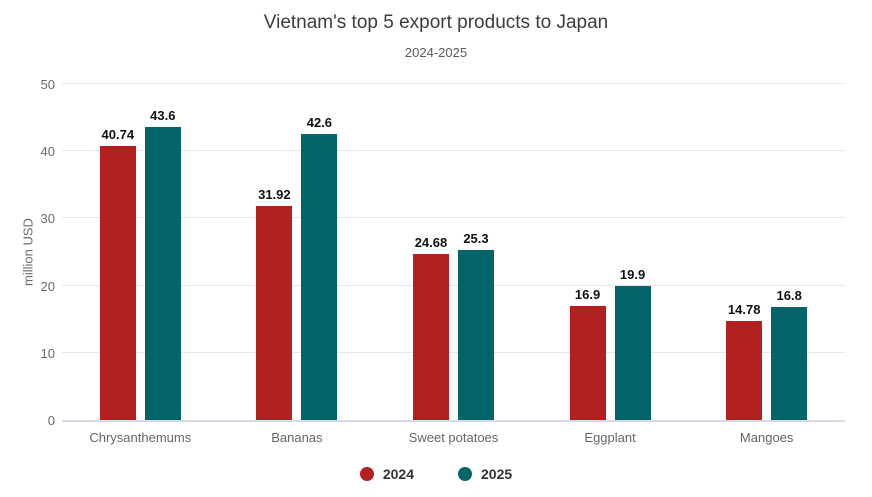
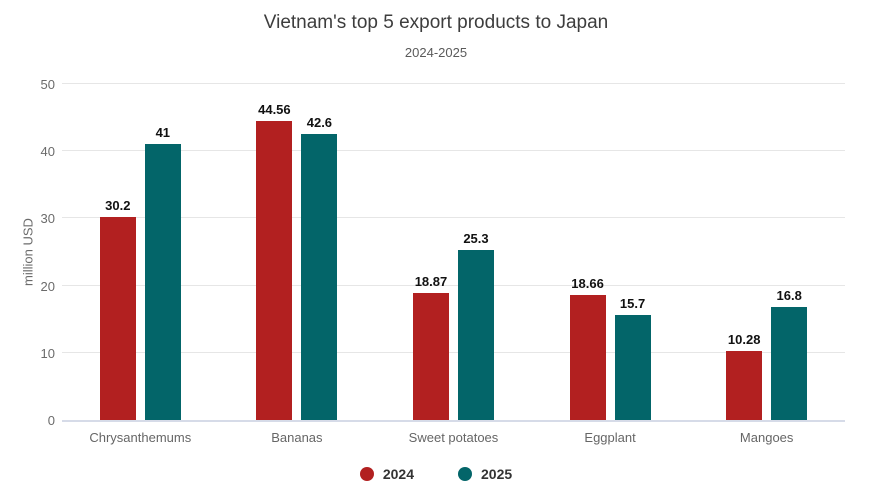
2024/Chrysanthemums: 40.74 -> 30.2
2025/Chrysanthemums: 43.6 -> 41
2024/Bananas: 31.92 -> 44.56
2024/Sweet potatoes: 24.68 -> 18.87
2024/Eggplant: 16.9 -> 18.66
2025/Eggplant: 19.9 -> 15.7
2024/Mangoes: 14.78 -> 10.28
